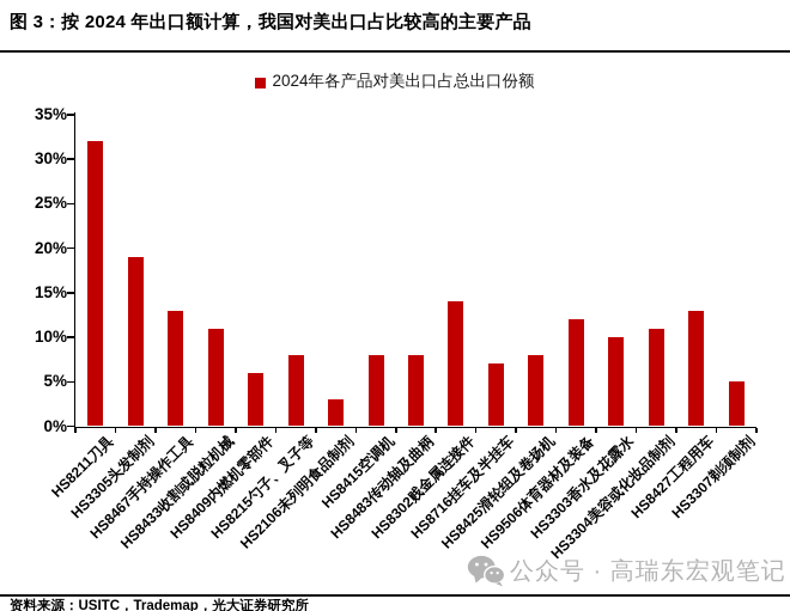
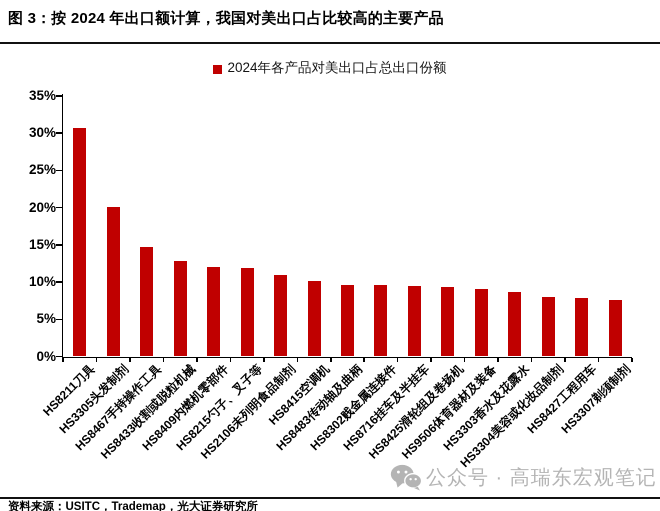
HS8211刀具: 32% -> 31%
HS3305头发制剂: 19% -> 20%
HS8467手持操作工具: 13% -> 15%
HS8433收割或脱粒机械: 11% -> 13%
HS8409内燃机零部件: 6% -> 12%
HS8215勺子、叉子等: 8% -> 12%
HS2106未列明食品制剂: 3% -> 11%
HS8415空调机: 8% -> 10%
HS8483传动轴及曲柄: 8% -> 10%
HS8302贱金属连接件: 14% -> 10%
HS8716挂车及半挂车: 7% -> 10%
HS8425滑轮组及卷扬机: 8% -> 9%
HS9506体育器材及装备: 12% -> 9%
HS3303香水及花露水: 10% -> 9%
HS3304美容或化妆品制剂: 11% -> 8%
HS8427工程用车: 13% -> 8%
HS3307剃须制剂: 5% -> 8%
